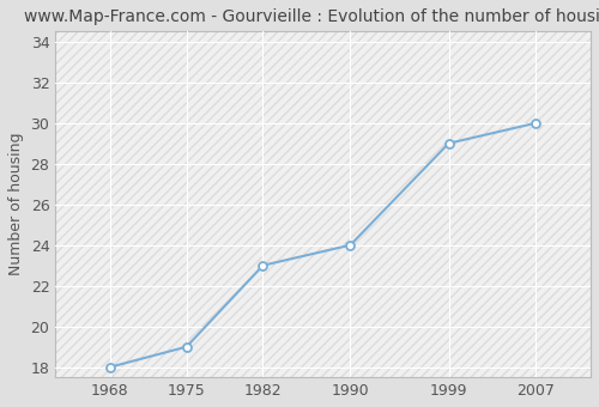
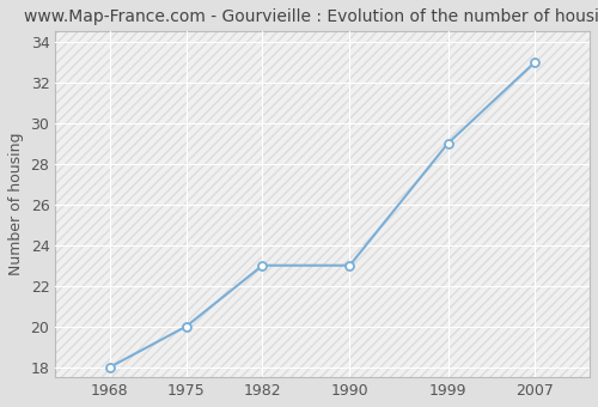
1975: 19 -> 20
1990: 24 -> 23
2007: 30 -> 33
